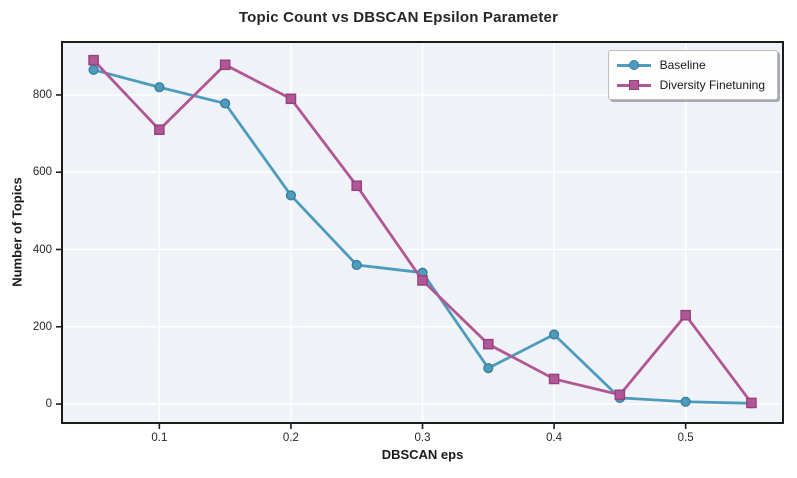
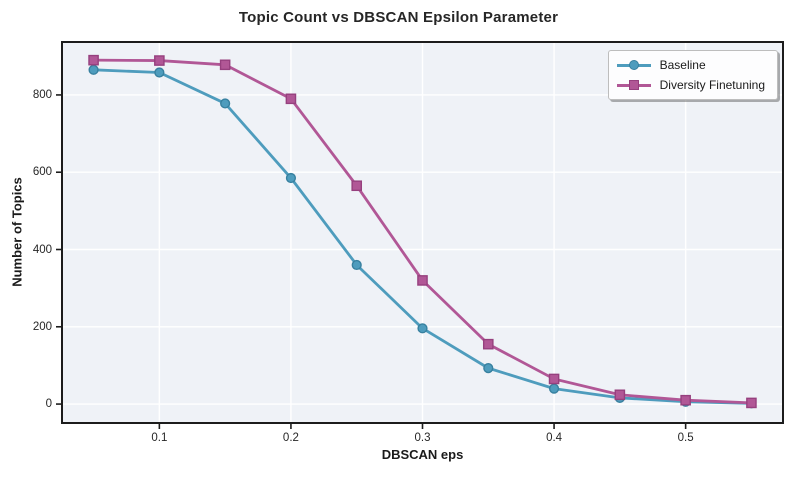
Baseline/0.1: 820 -> 860
Diversity Finetuning/0.1: 710 -> 890
Baseline/0.2: 540 -> 580
Baseline/0.3: 340 -> 200
Baseline/0.4: 180 -> 40
Diversity Finetuning/0.5: 230 -> 10
